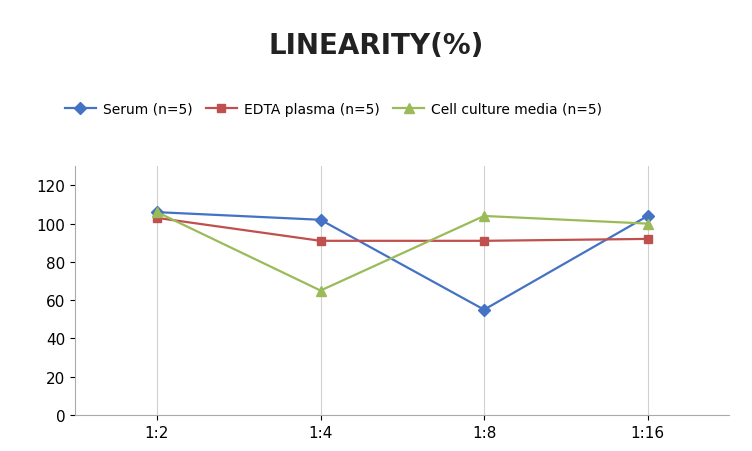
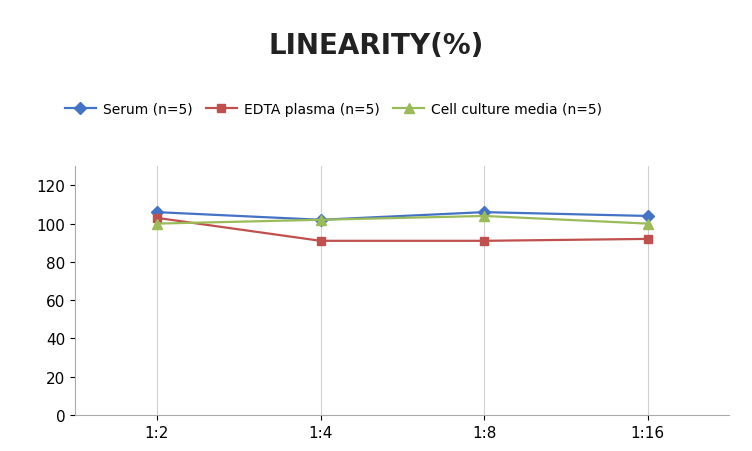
Cell culture media (n=5)/1:2: 106 -> 100
Cell culture media (n=5)/1:4: 65 -> 102
Serum (n=5)/1:8: 55 -> 106
